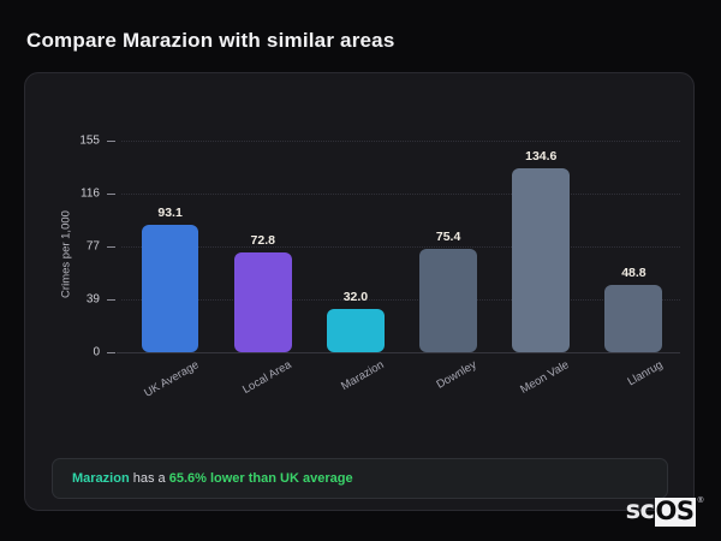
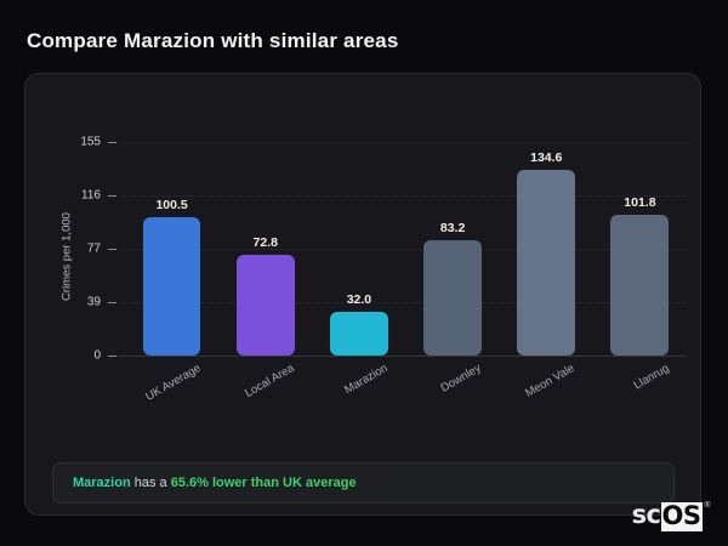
UK Average: 93.1 -> 100.5
Downley: 75.4 -> 83.2
Llanrug: 48.8 -> 101.8
